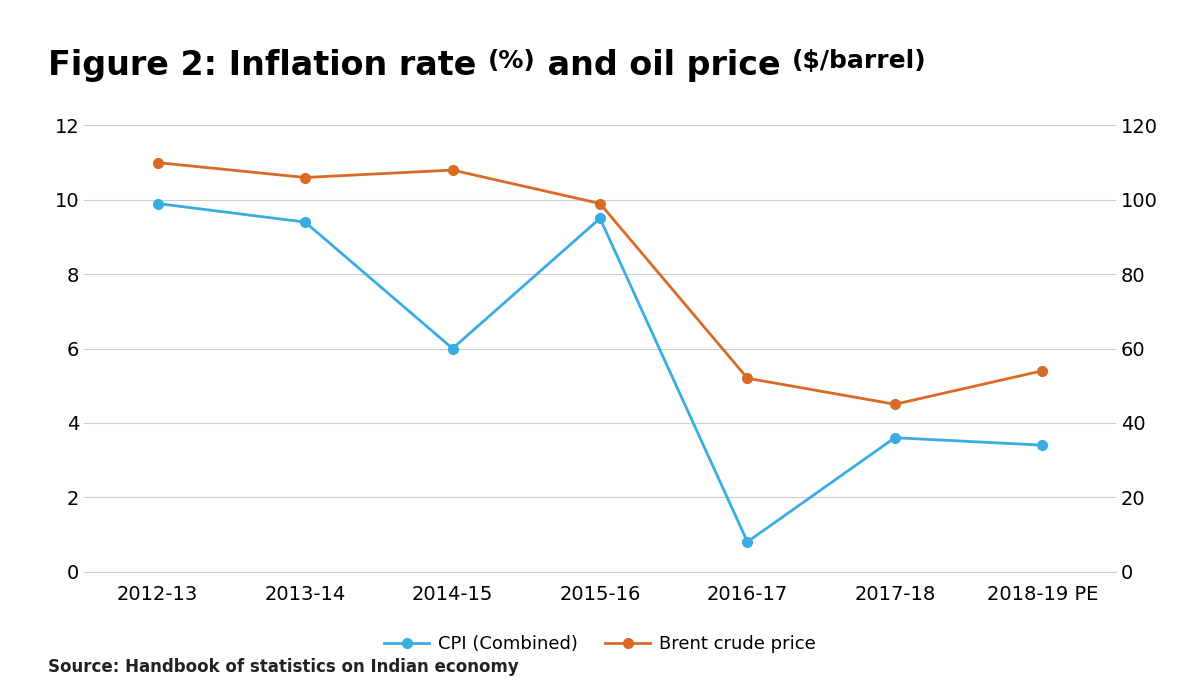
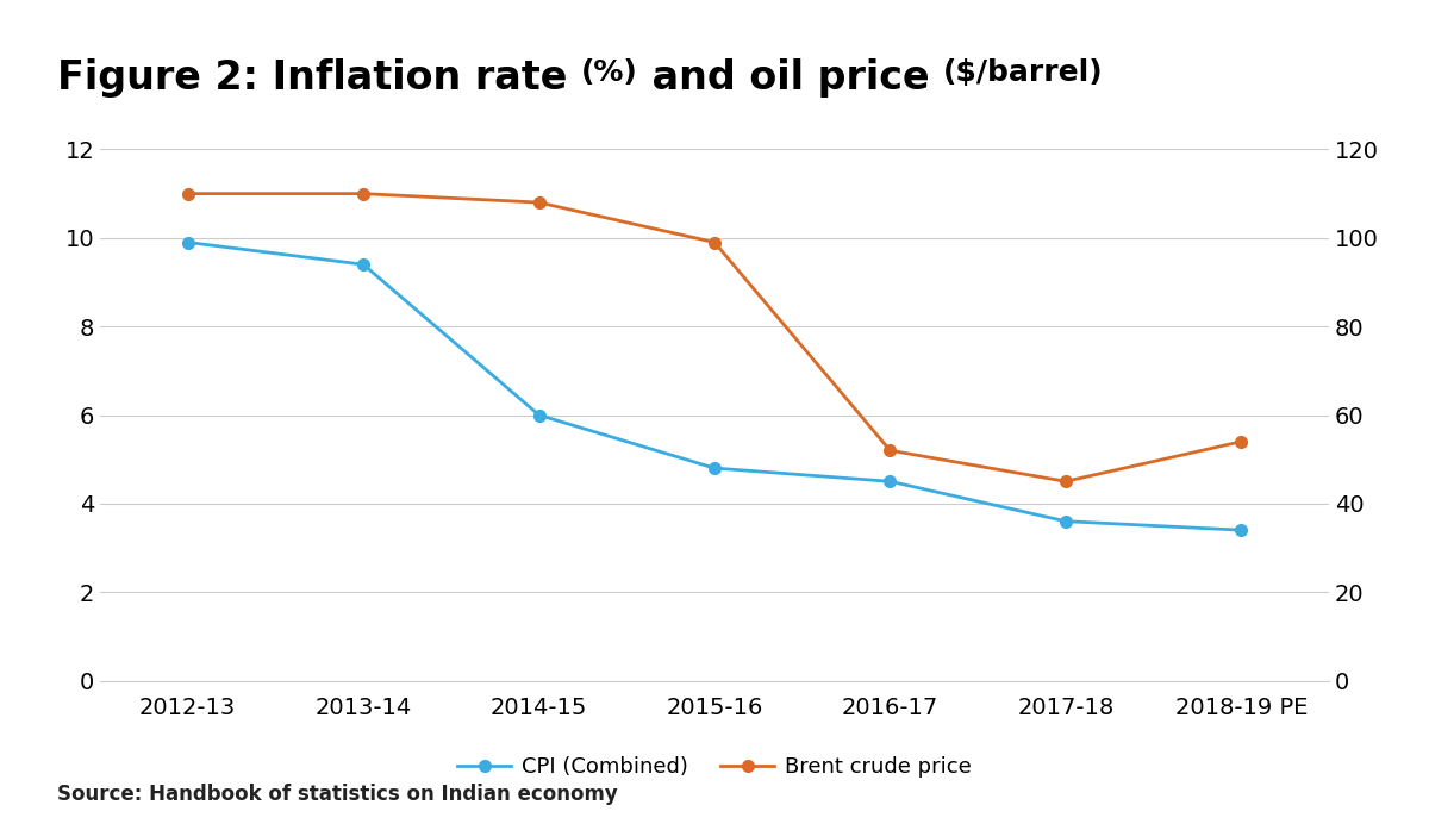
Brent crude price/2013-14: 106 -> 110
CPI (Combined)/2015-16: 9.5 -> 4.8
CPI (Combined)/2016-17: 0.8 -> 4.5
